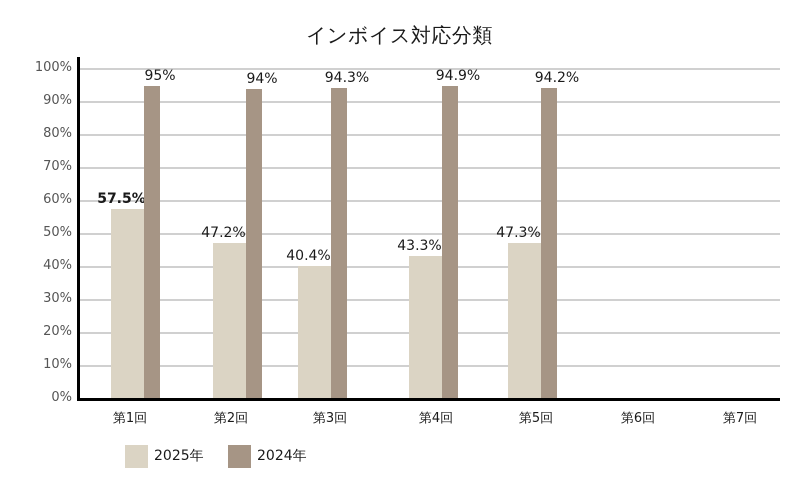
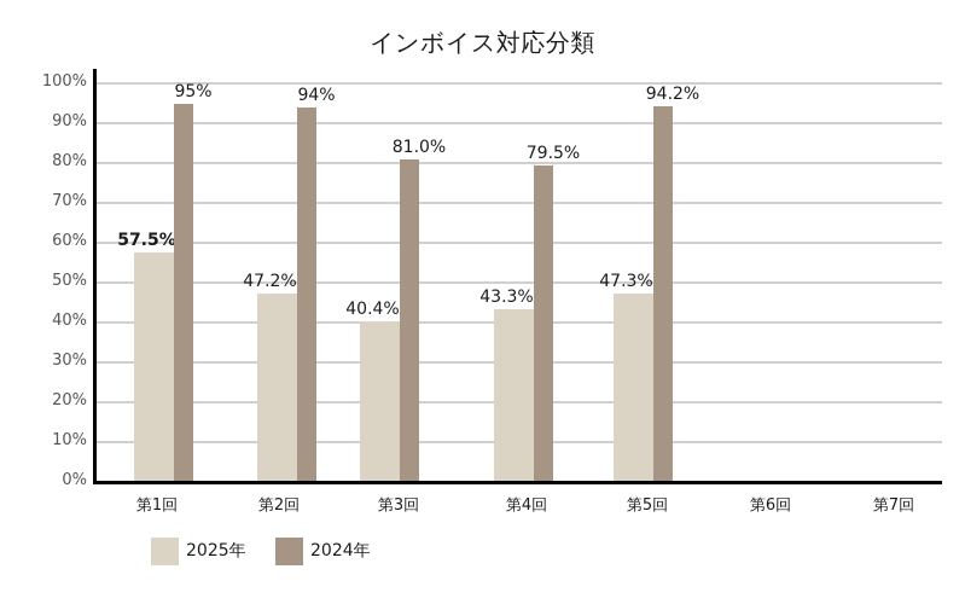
2024年/第3回: 94.3% -> 81.0%
2024年/第4回: 94.9% -> 79.5%
